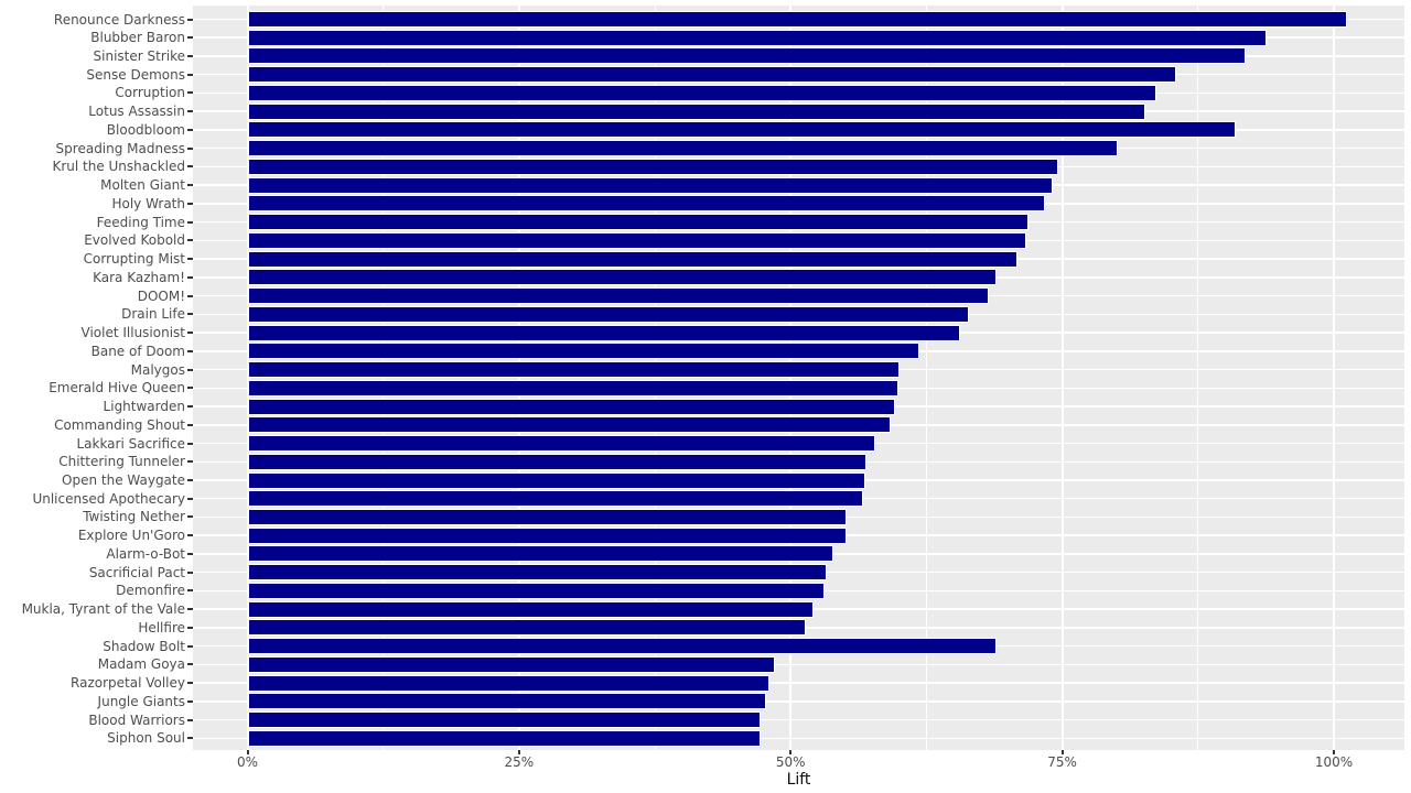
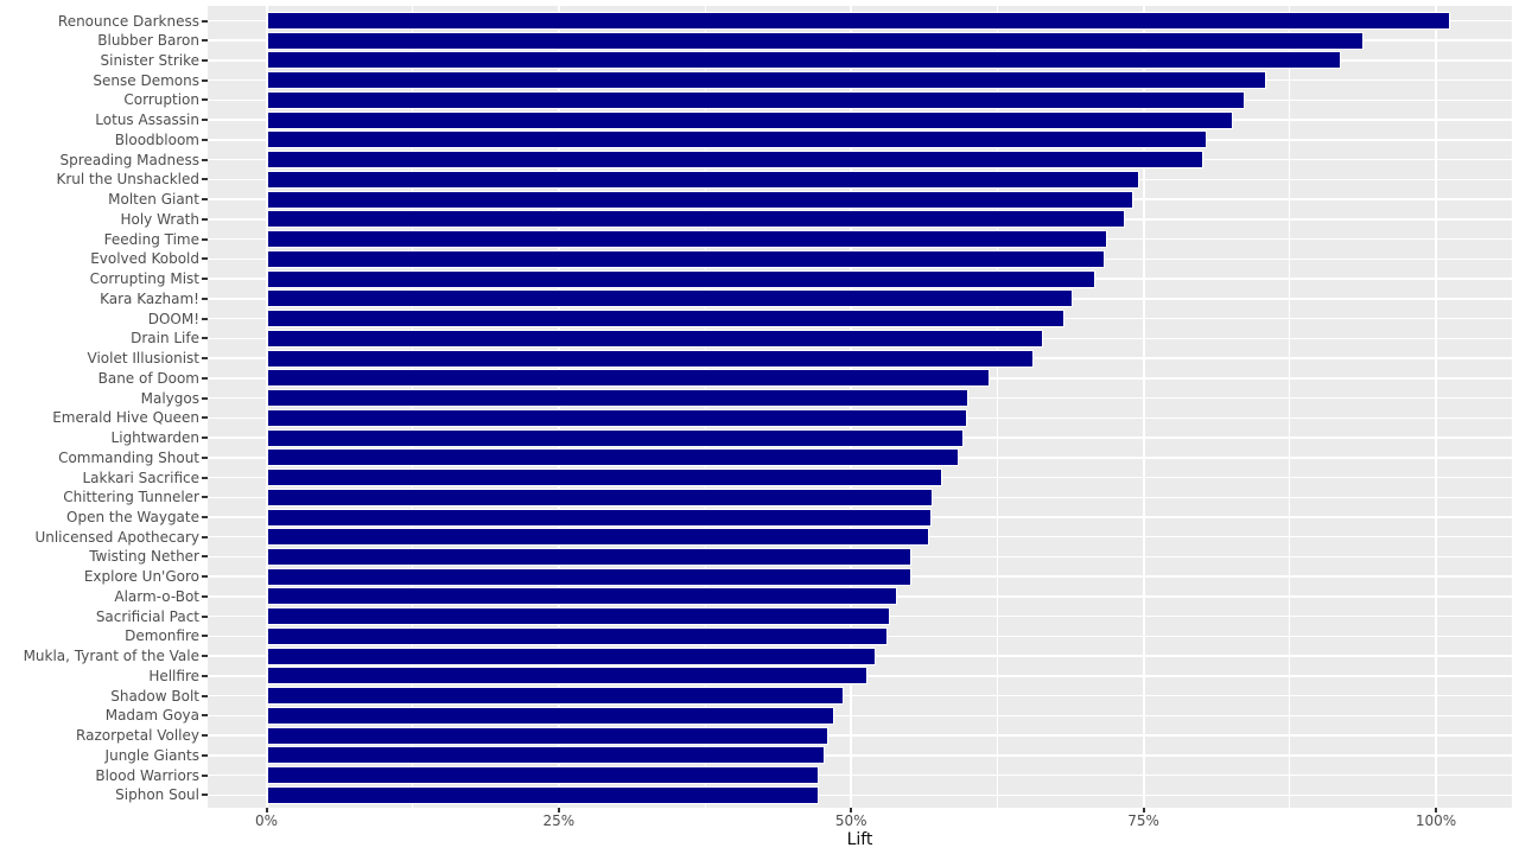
Bloodbloom: 91% -> 80%
Shadow Bolt: 69% -> 49%
